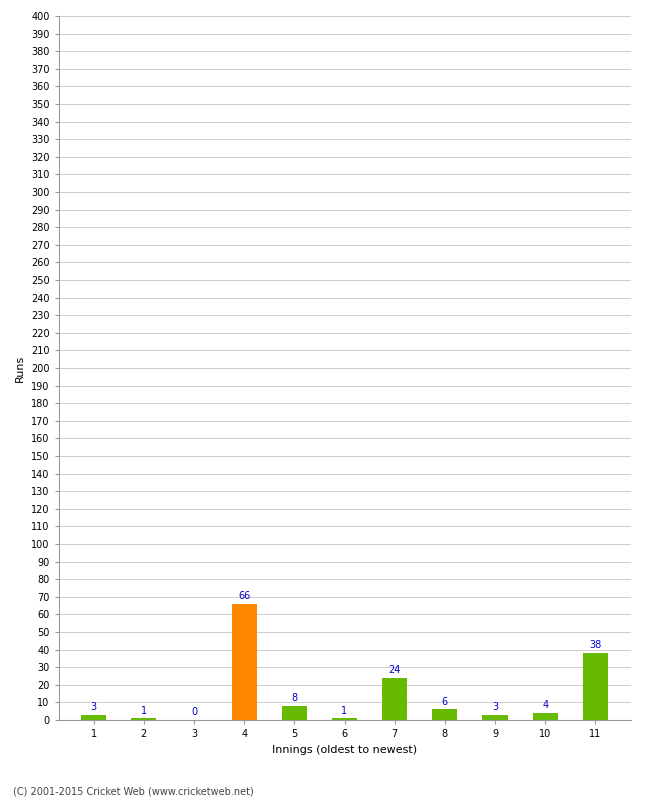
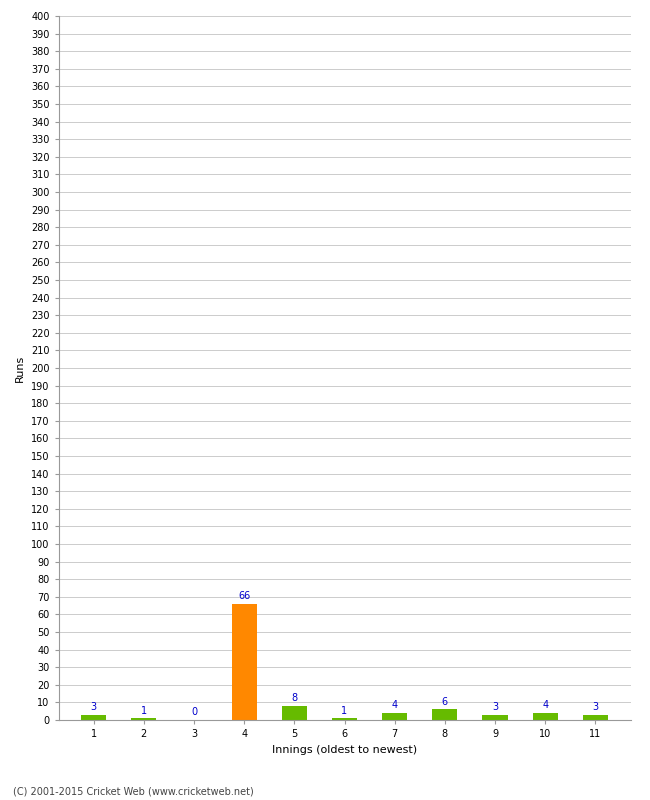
7: 24 -> 4
11: 38 -> 3
